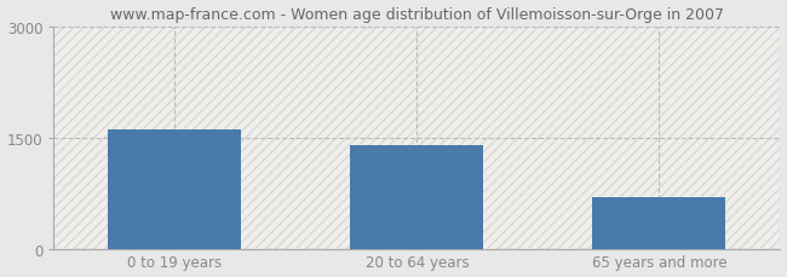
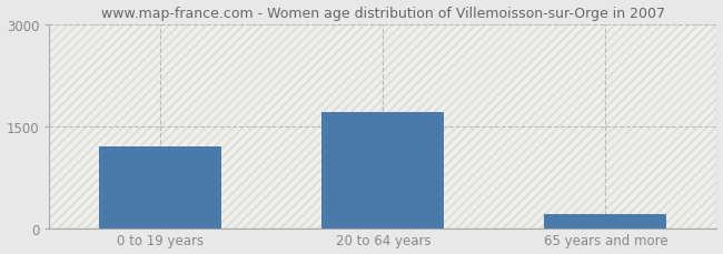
0 to 19 years: 1600 -> 1200
20 to 64 years: 1400 -> 1700
65 years and more: 700 -> 200
